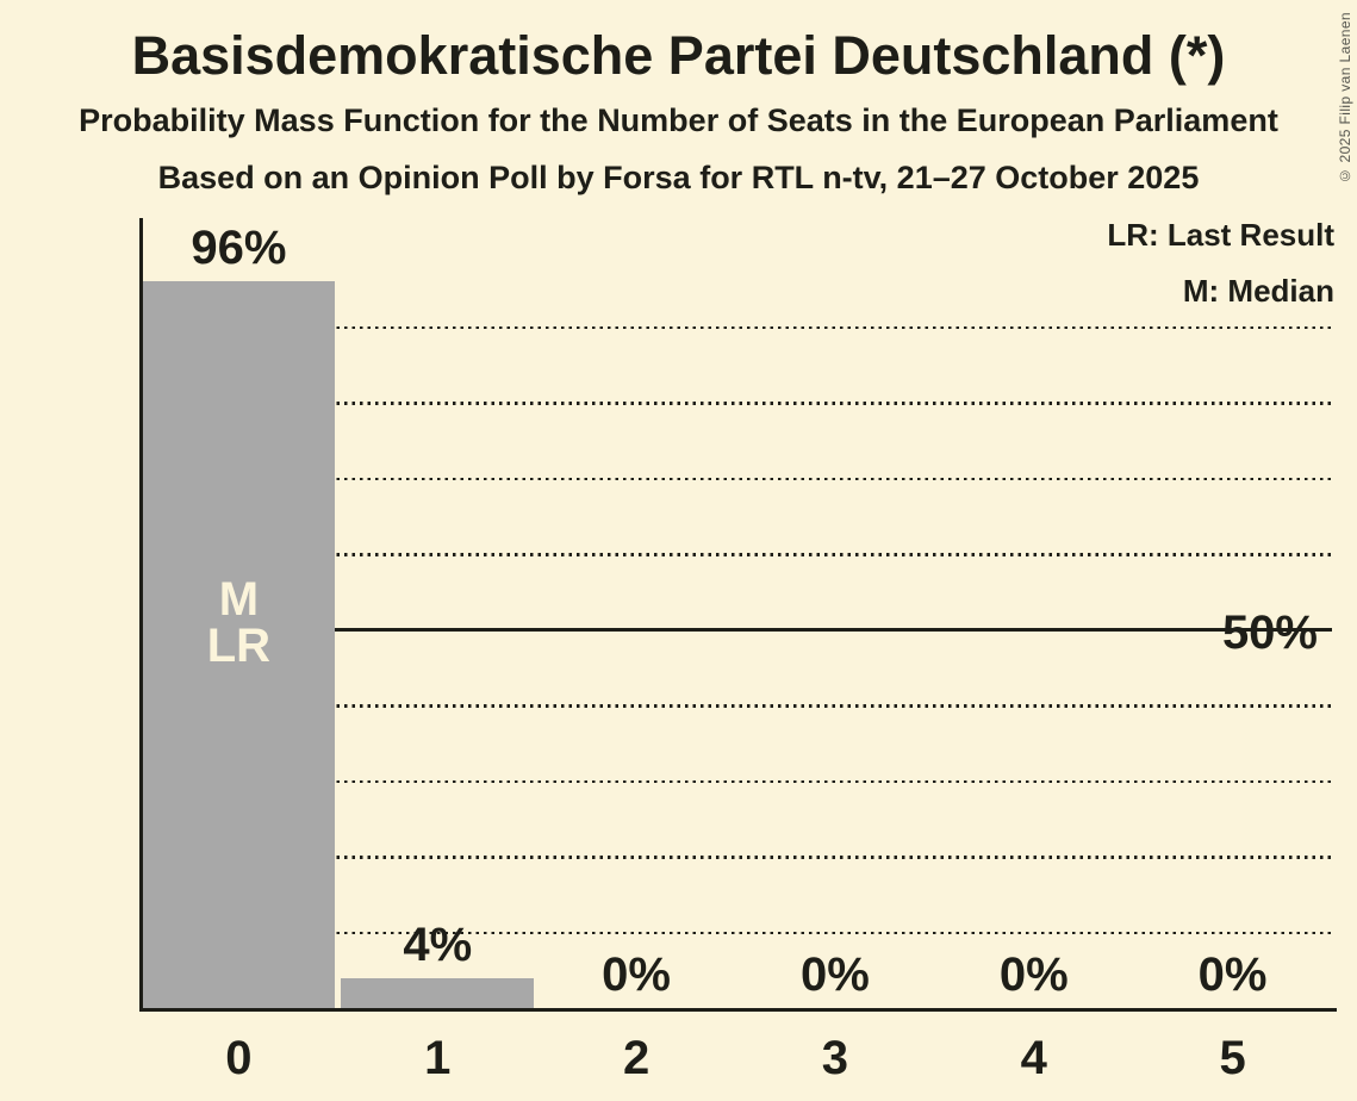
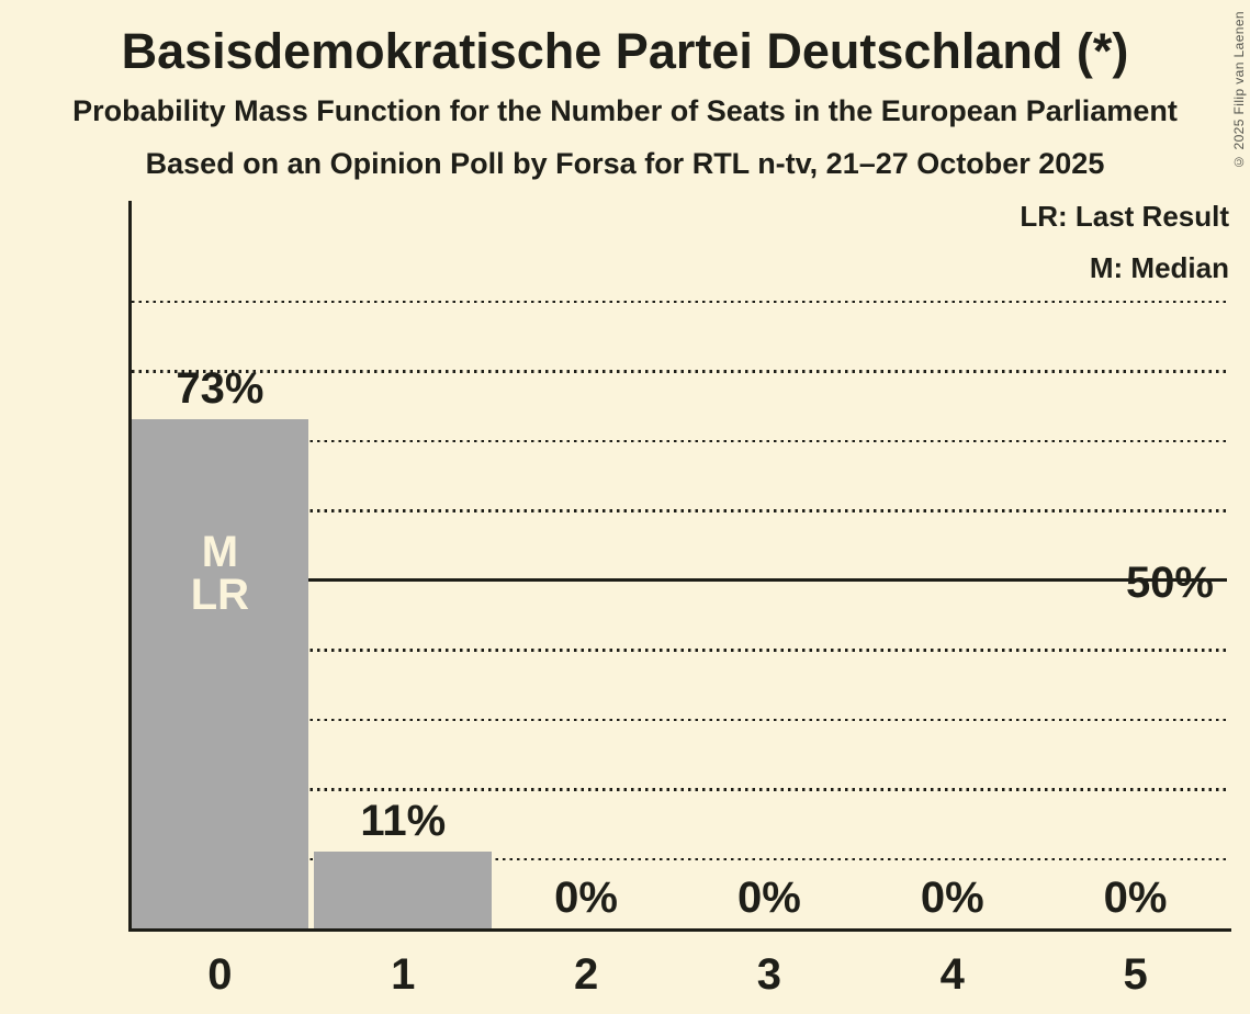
0: 96% -> 73%
1: 4% -> 11%
